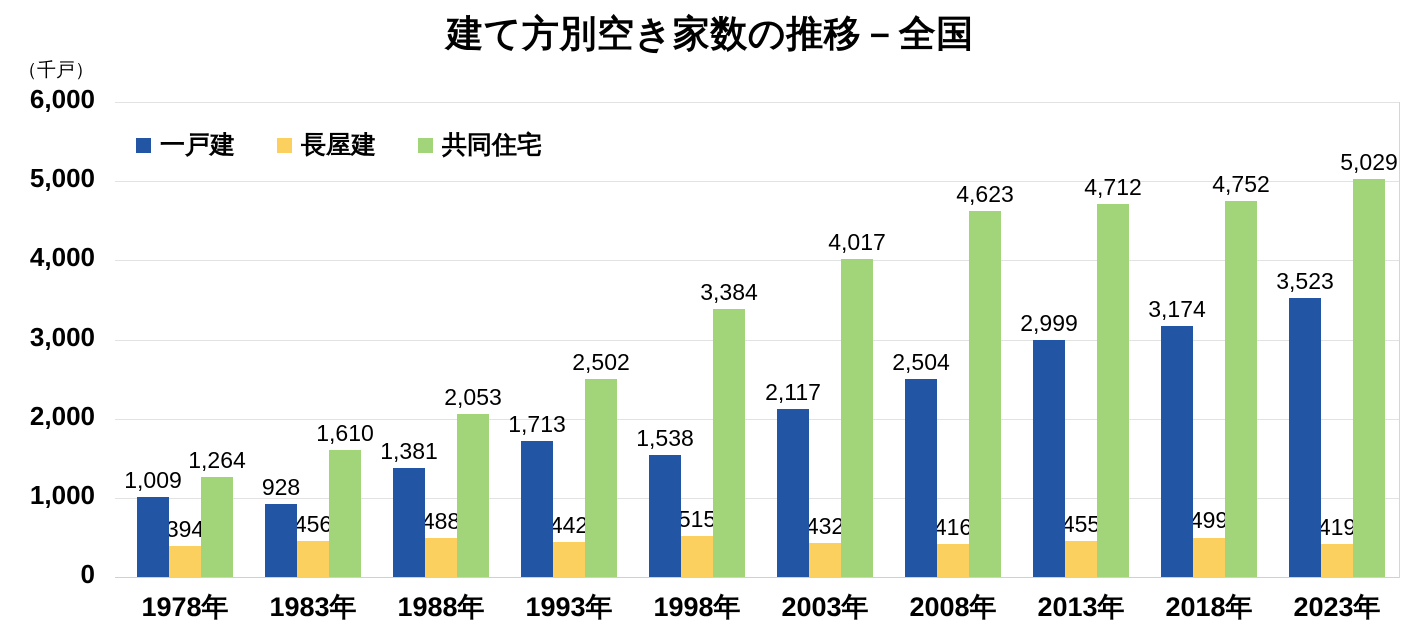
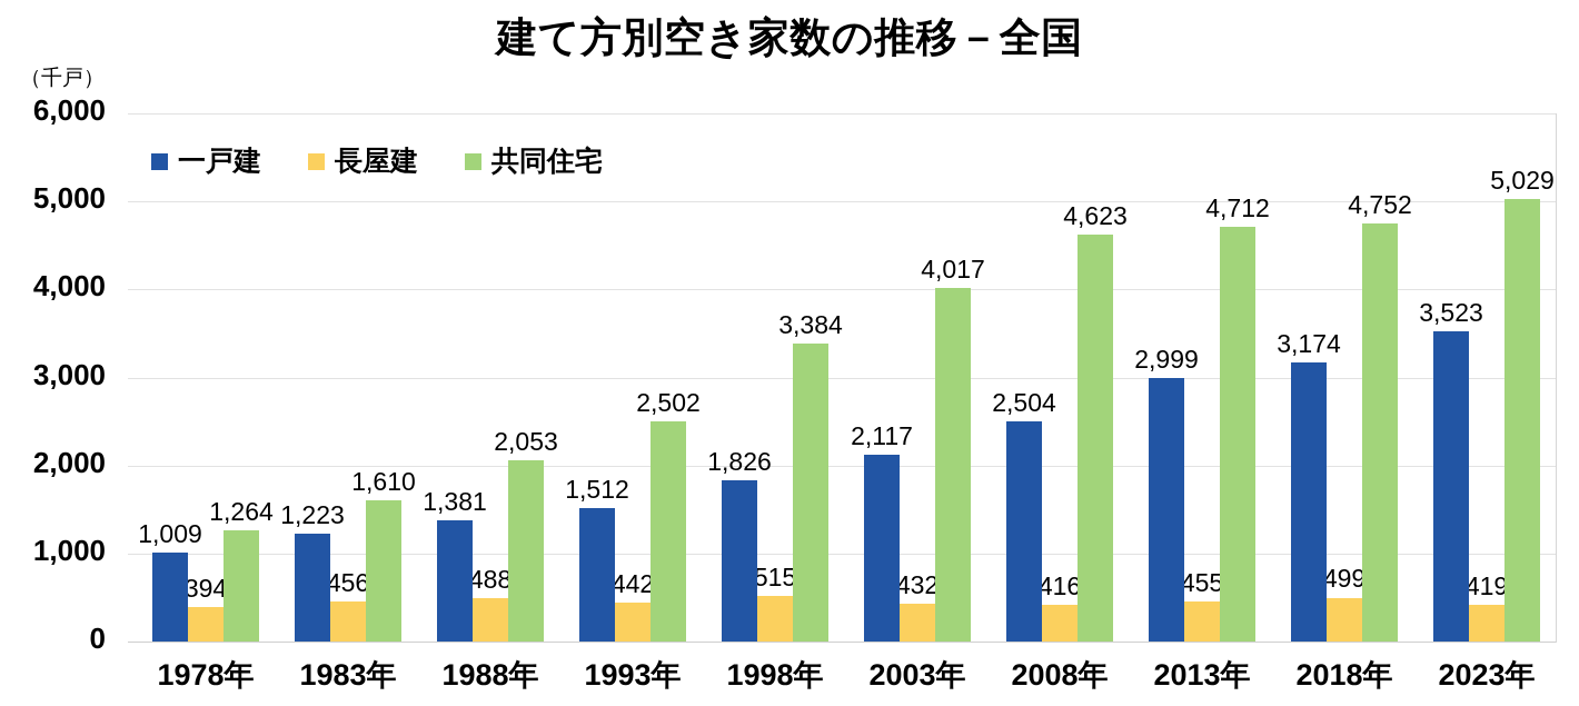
一戸建/1983年: 928 -> 1,223
一戸建/1993年: 1,713 -> 1,512
一戸建/1998年: 1,538 -> 1,826
